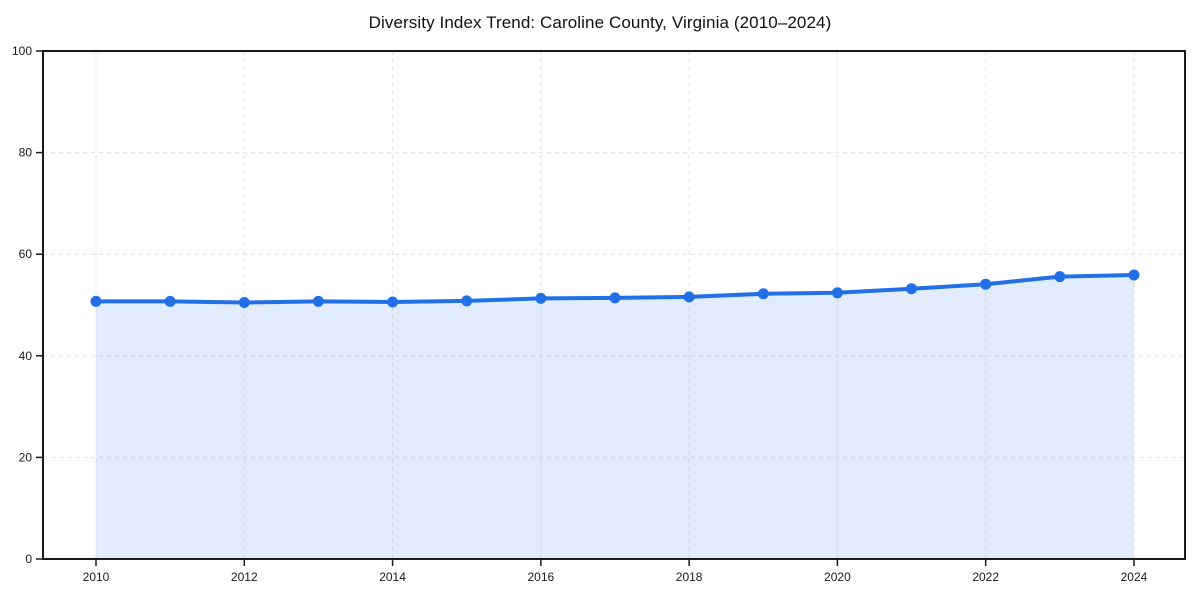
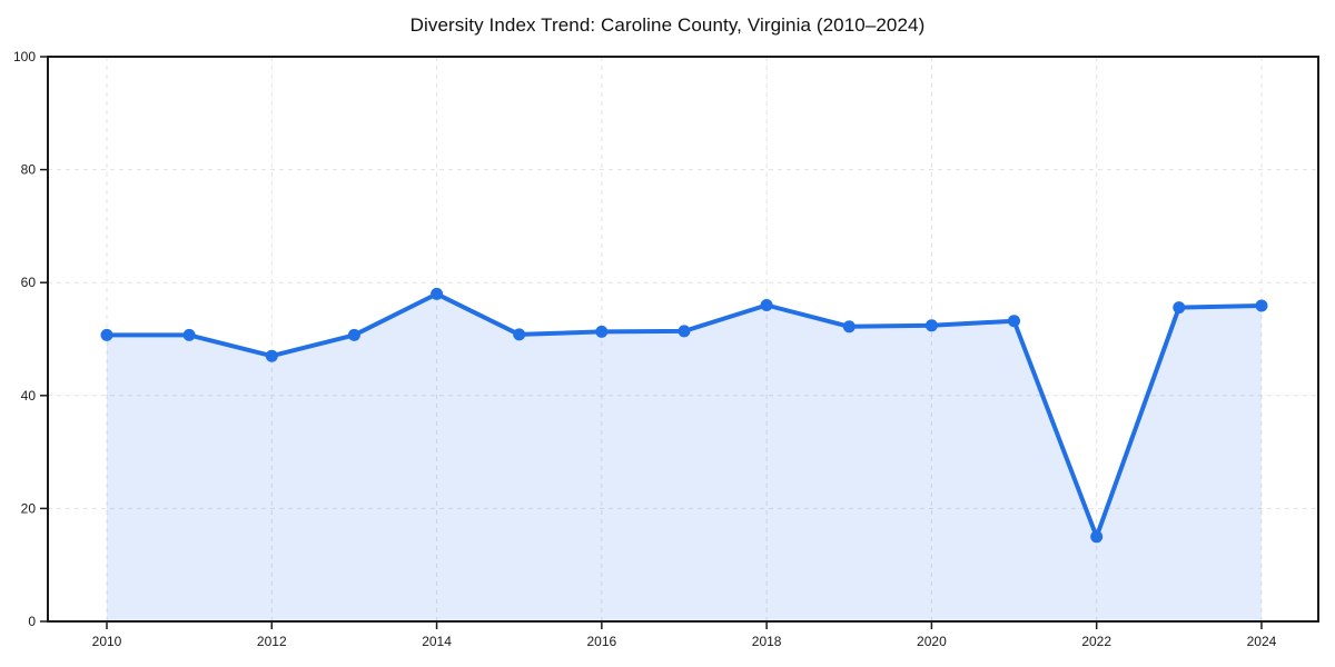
2012: 50 -> 47
2014: 51 -> 58
2018: 52 -> 56
2022: 54 -> 15
